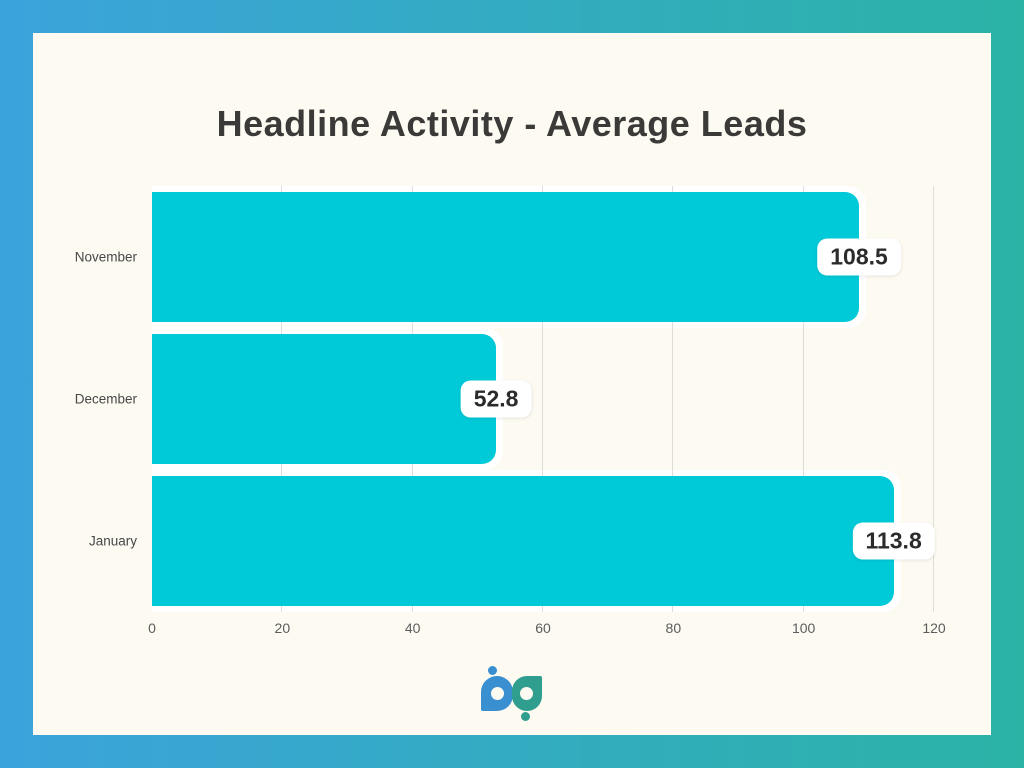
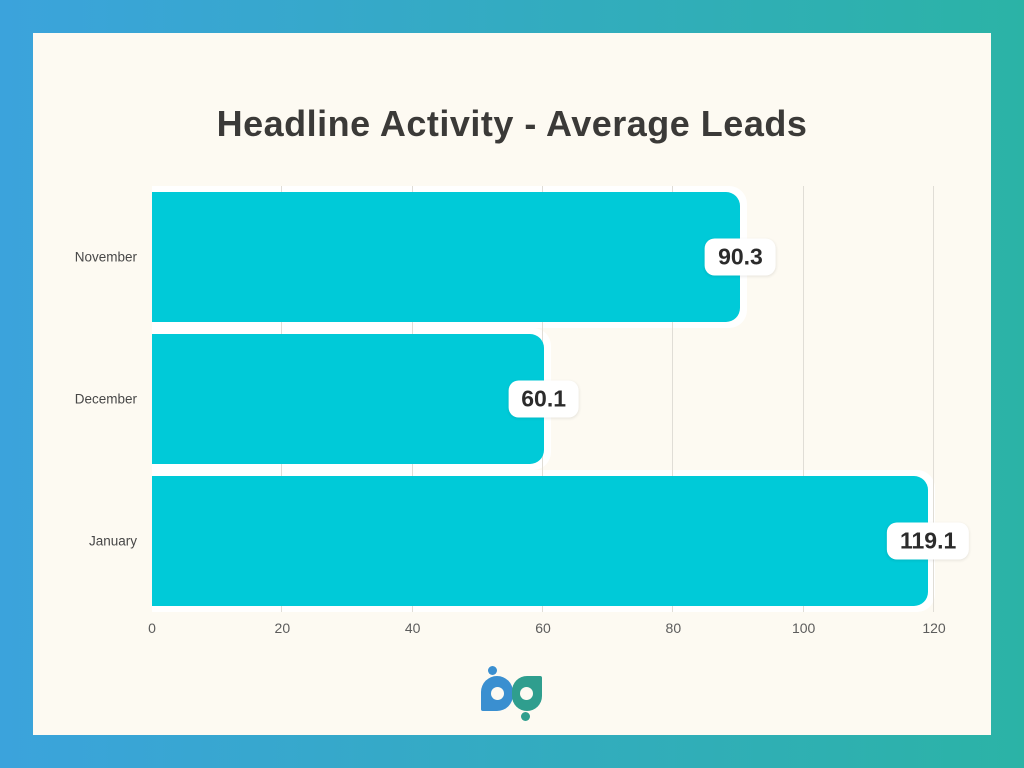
November: 108.5 -> 90.3
December: 52.8 -> 60.1
January: 113.8 -> 119.1
